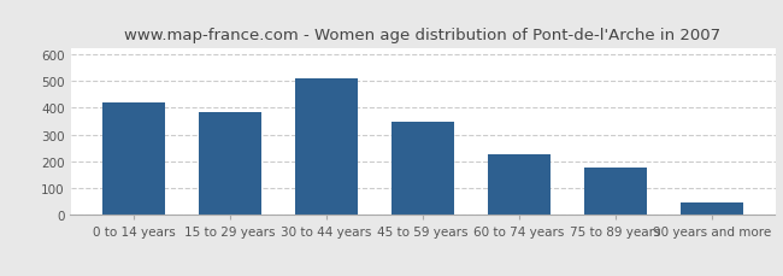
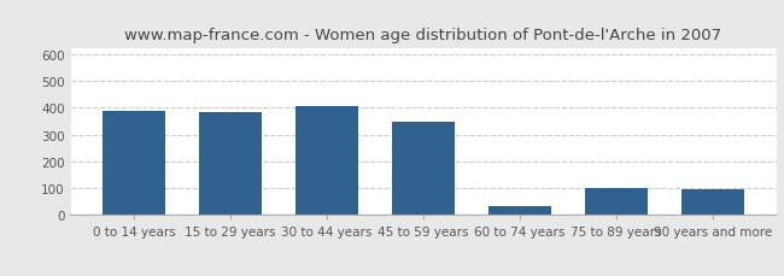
0 to 14 years: 420 -> 390
30 to 44 years: 510 -> 405
60 to 74 years: 228 -> 35
75 to 89 years: 175 -> 100
90 years and more: 45 -> 95
